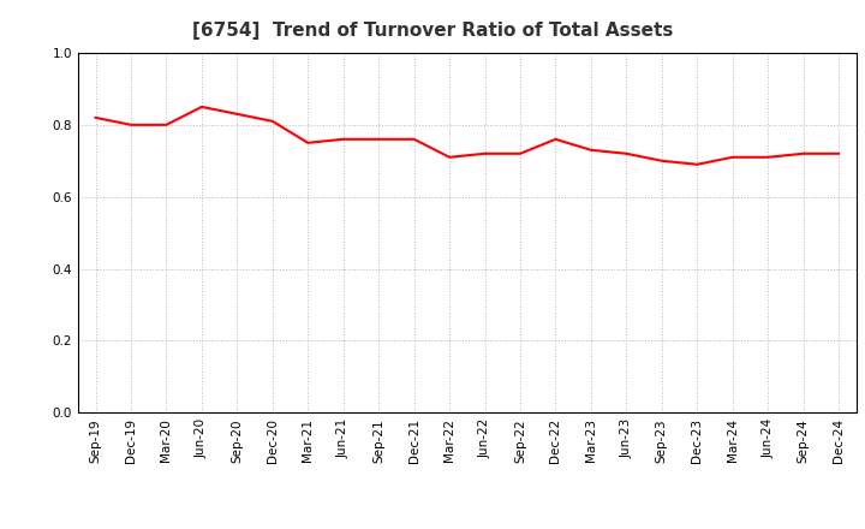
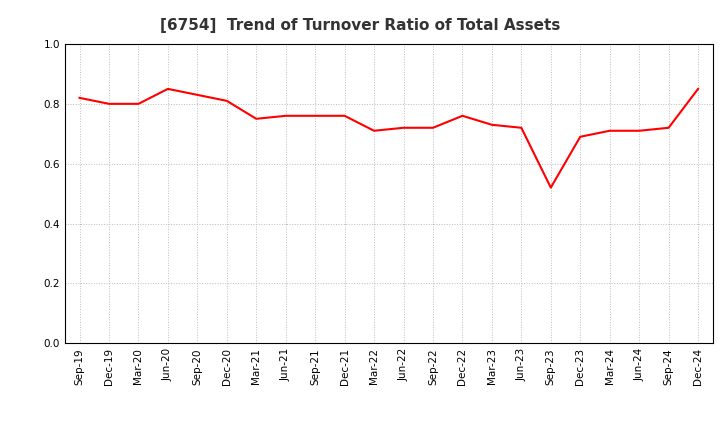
Sep-23: 0.70 -> 0.52
Dec-24: 0.72 -> 0.85
